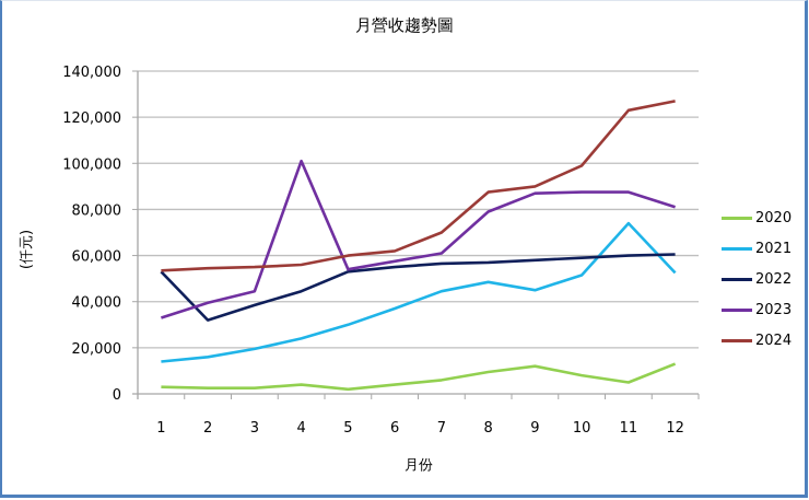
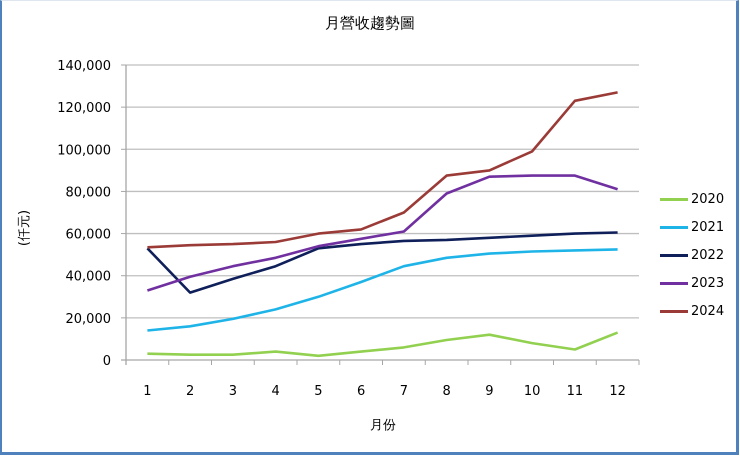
2023/4: 101000 -> 48000
2021/9: 45000 -> 50000
2021/11: 74000 -> 52000
